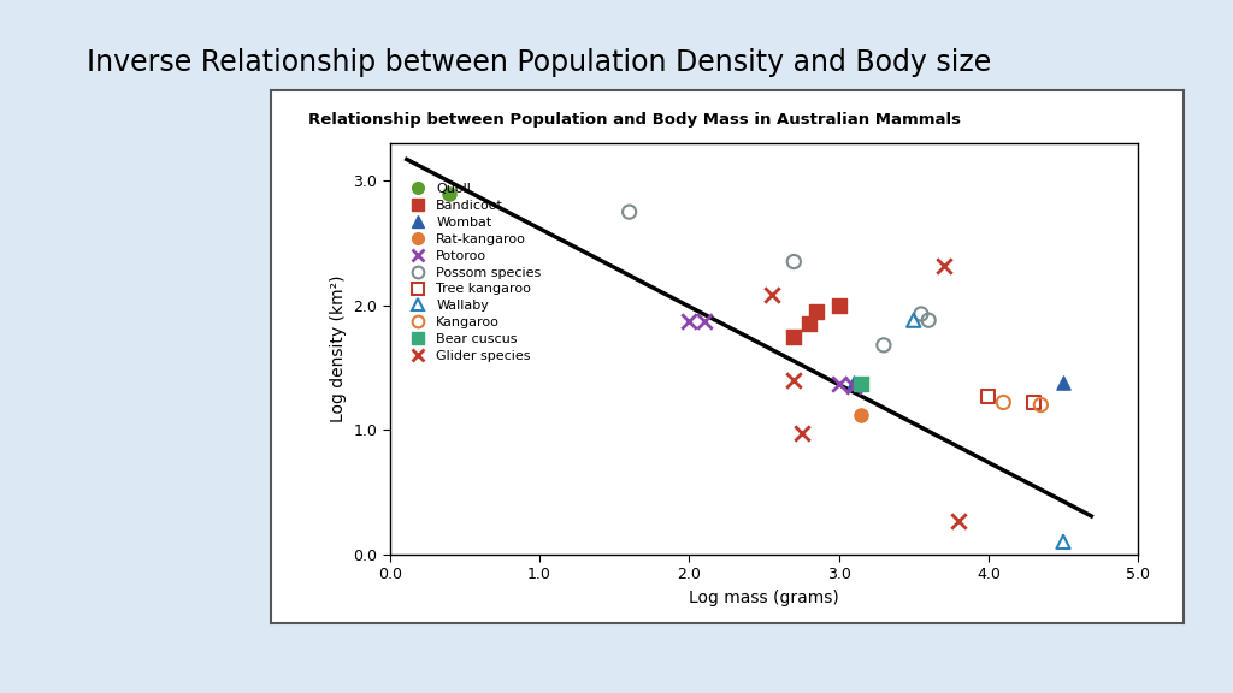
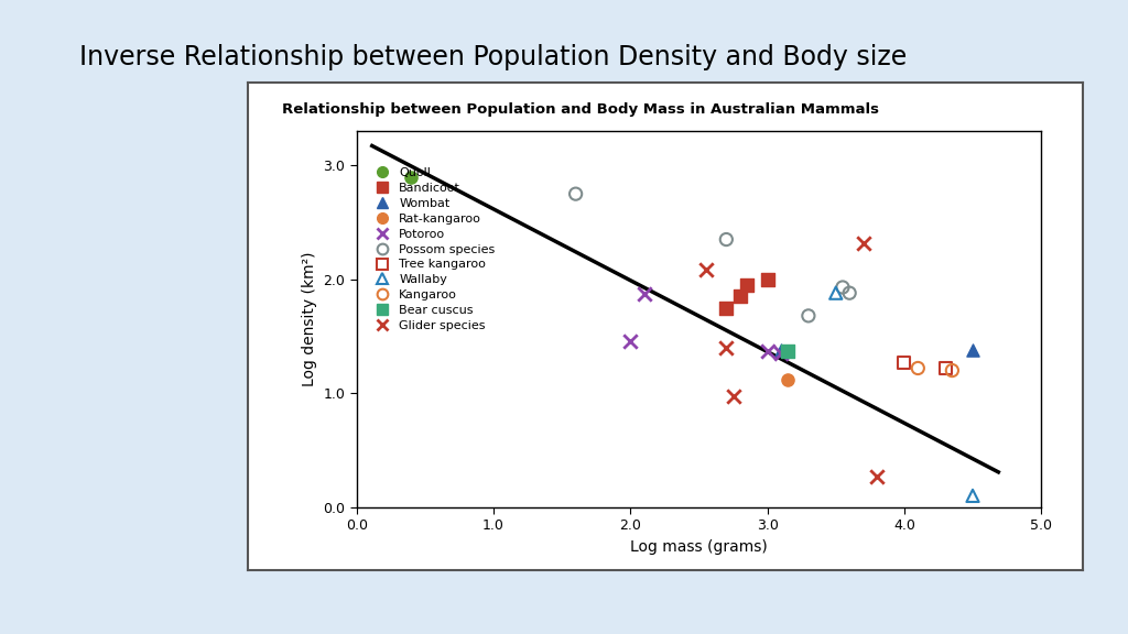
Potoroo/2.0: 1.87 -> 1.46
